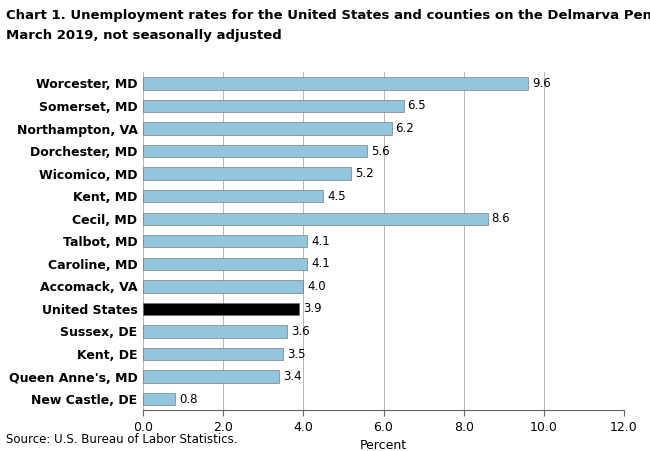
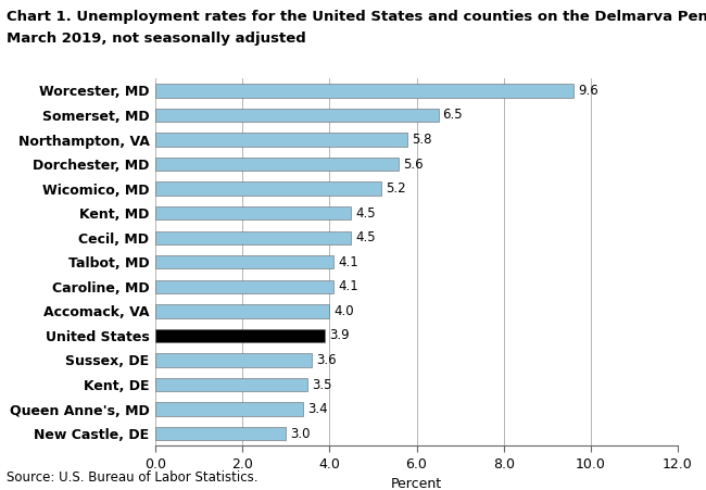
Northampton, VA: 6.2 -> 5.8
Cecil, MD: 8.6 -> 4.5
New Castle, DE: 0.8 -> 3.0
